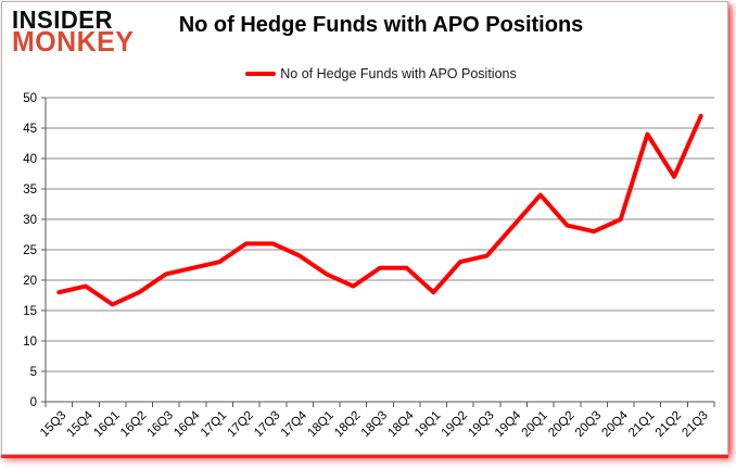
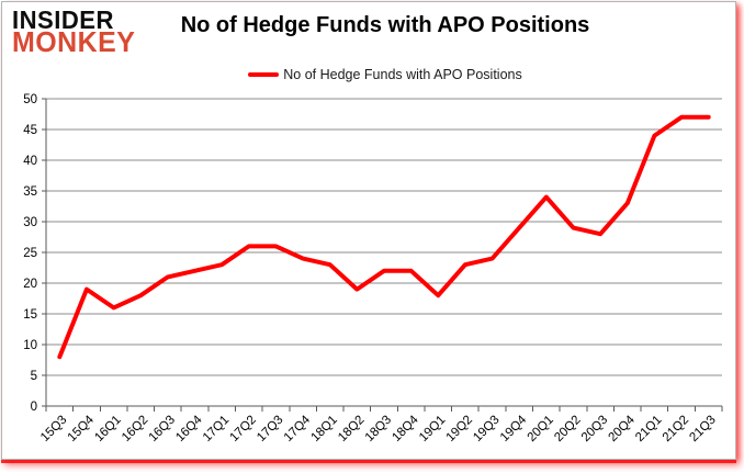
15Q3: 18 -> 8
18Q1: 21 -> 23
20Q4: 30 -> 33
21Q2: 37 -> 47
